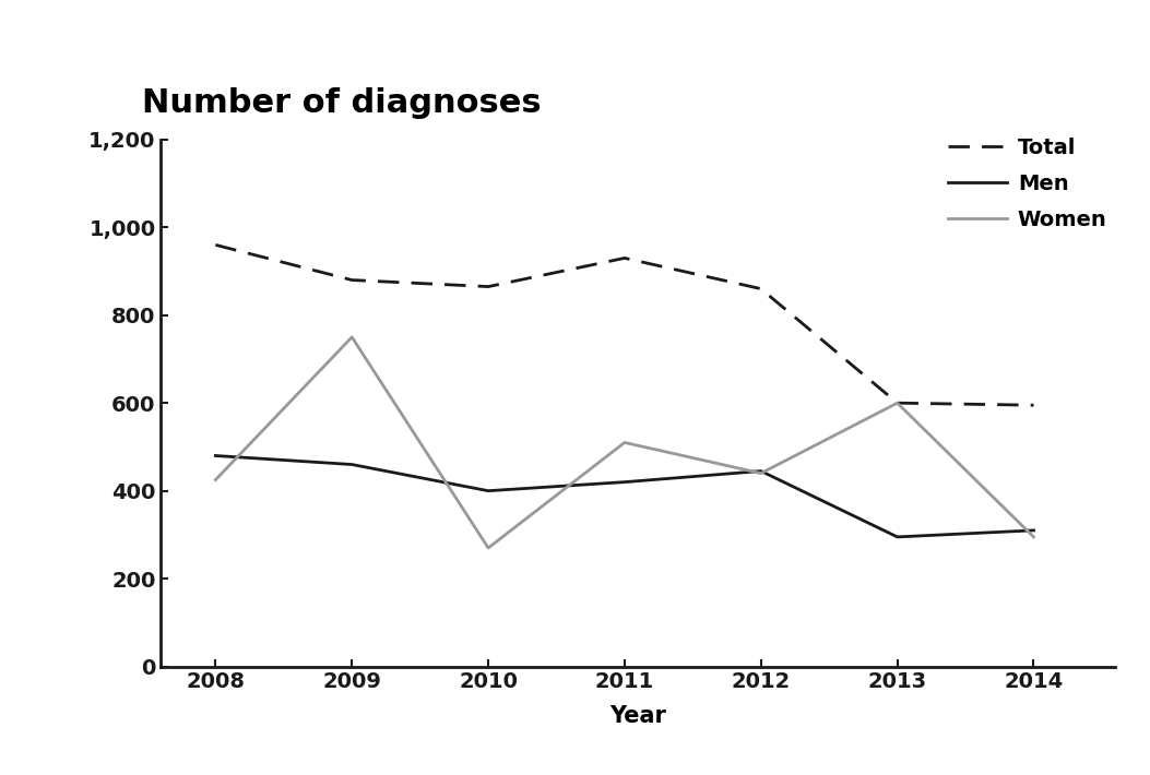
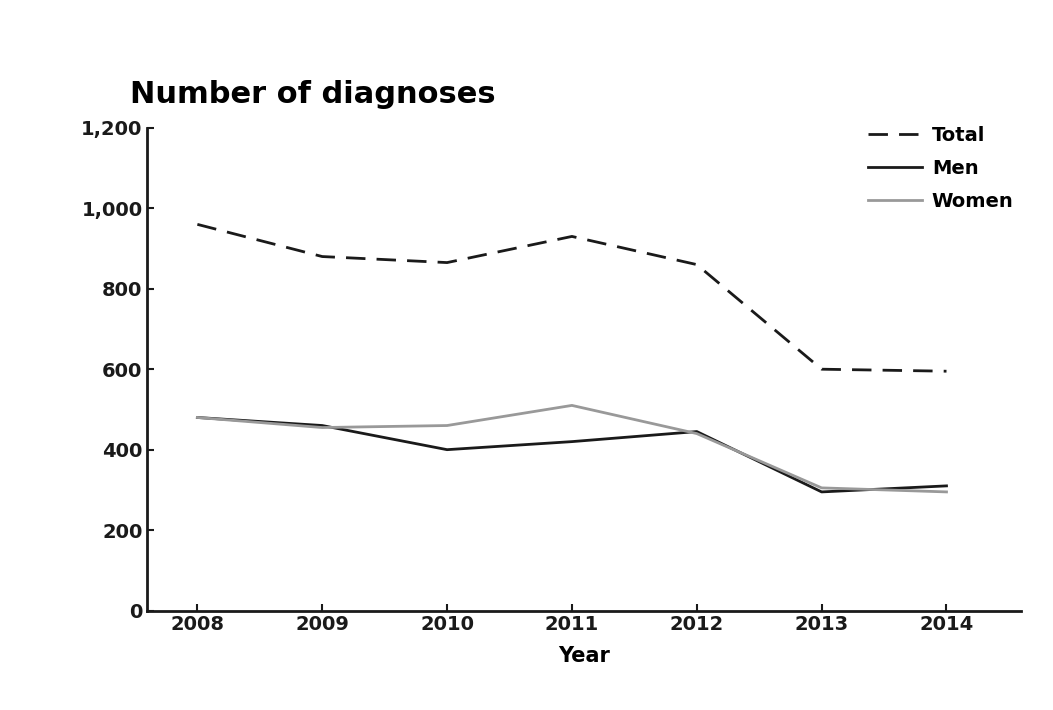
Women/2008: 425 -> 480
Women/2009: 750 -> 455
Women/2010: 270 -> 460
Women/2013: 600 -> 305
